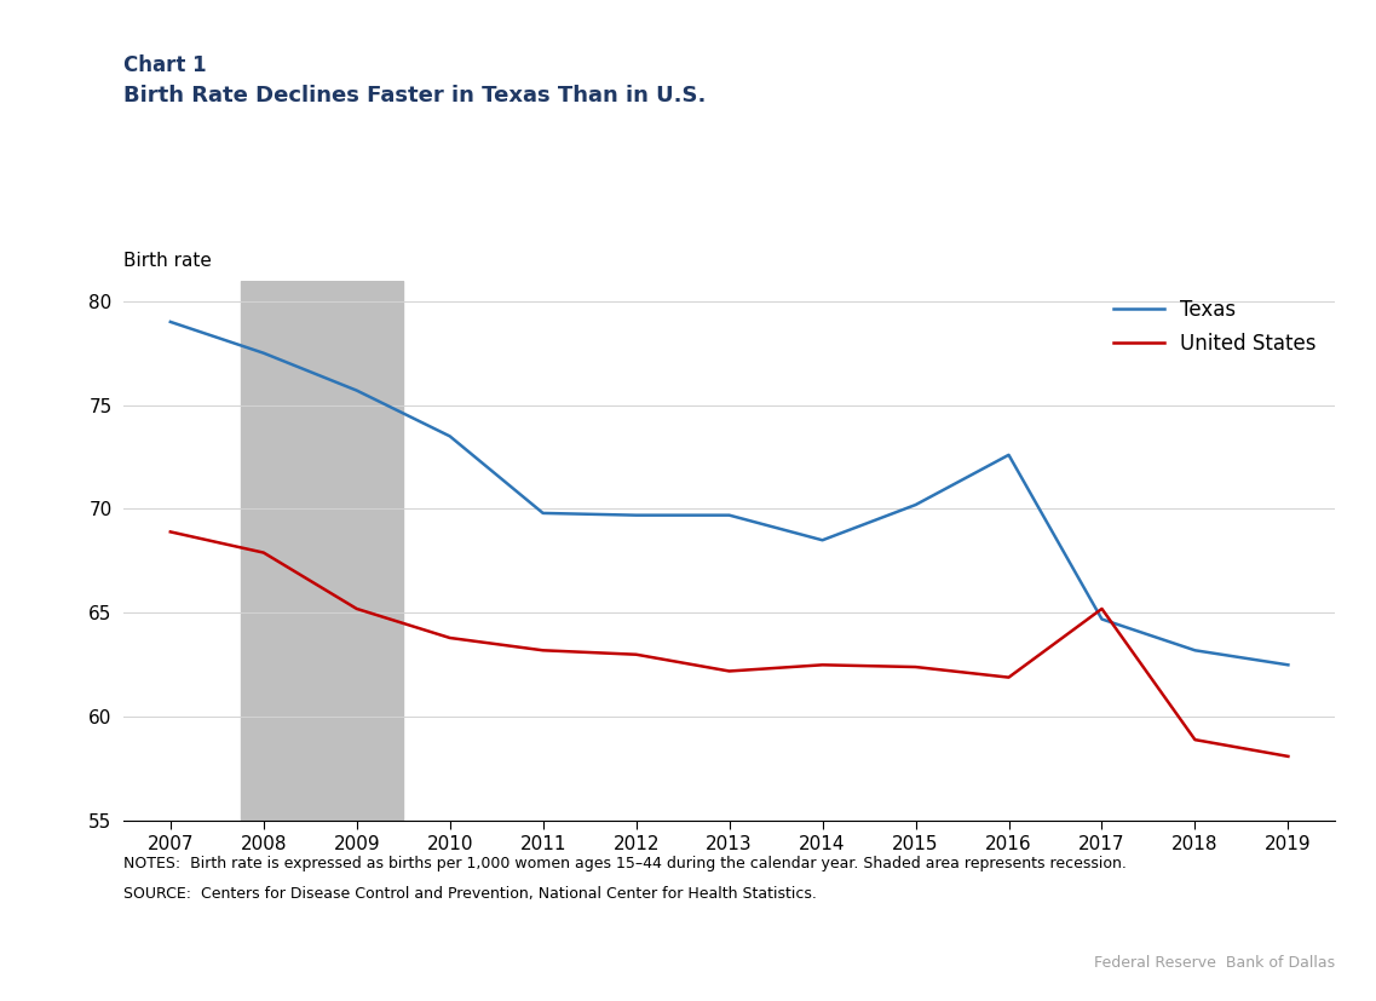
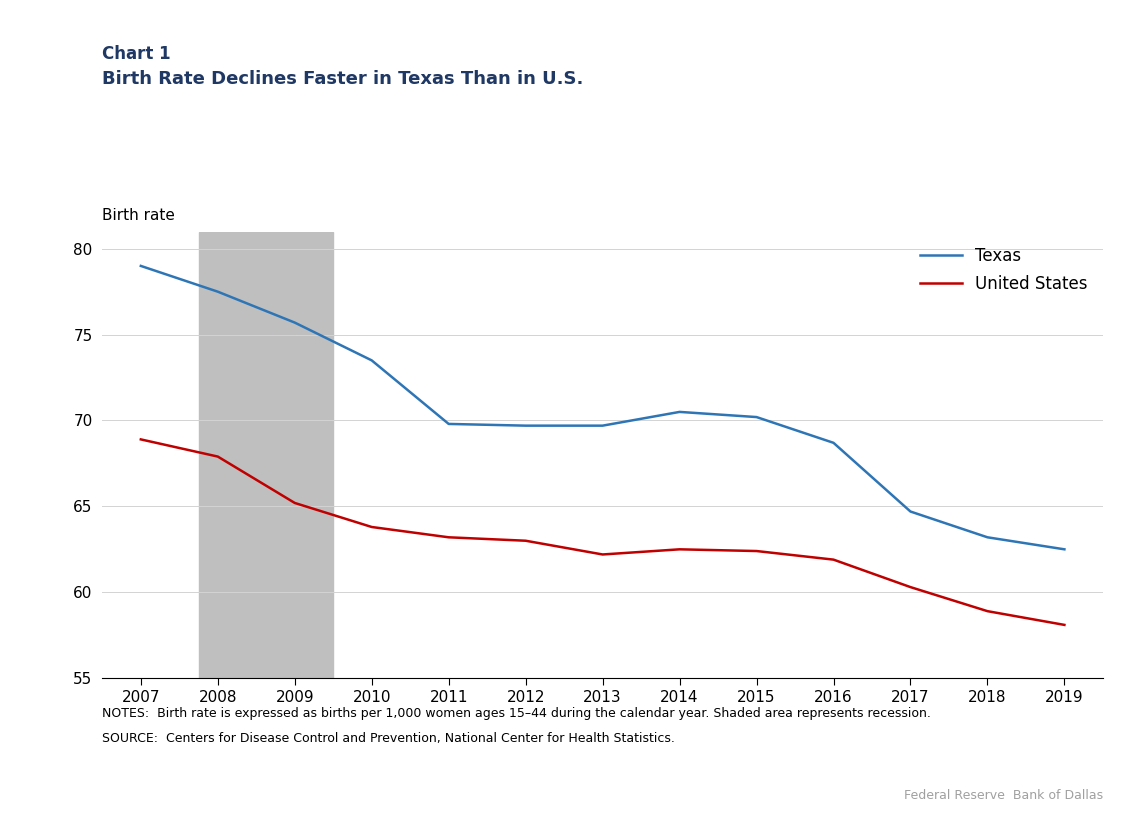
Texas/2014: 68.5 -> 70.5
Texas/2016: 72.6 -> 68.7
United States/2017: 65.2 -> 60.3
